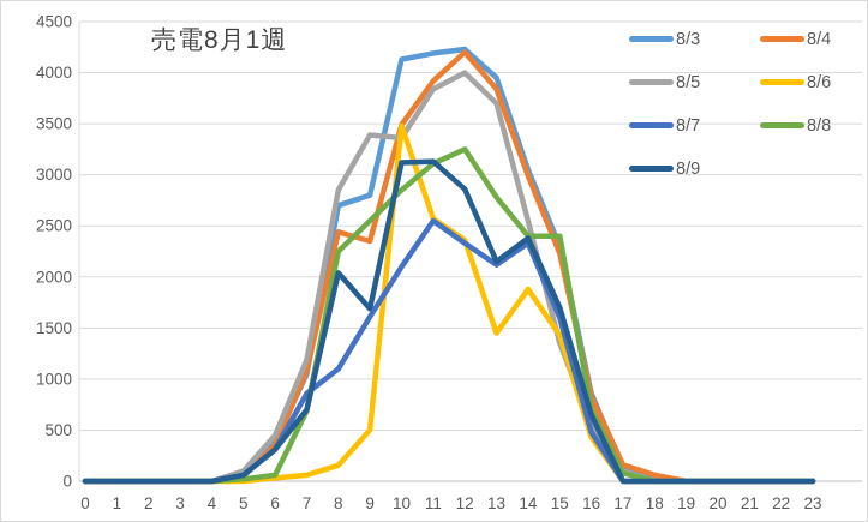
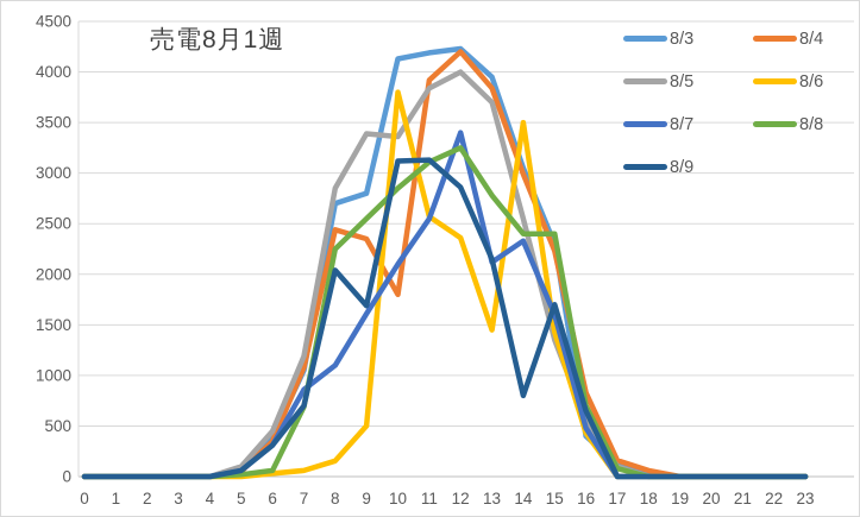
8/4/10: 3500 -> 1800
8/6/10: 3500 -> 3800
8/7/12: 2300 -> 3400
8/6/14: 1900 -> 3500
8/9/14: 2400 -> 800
8/3/16: 900 -> 400
